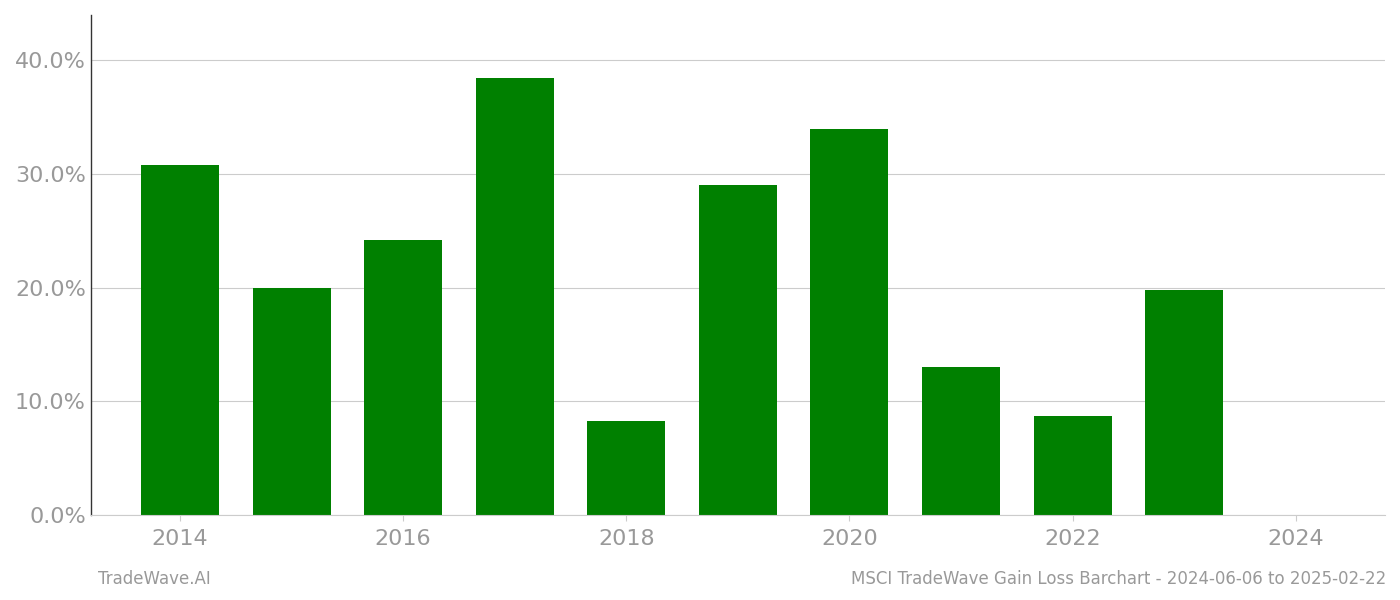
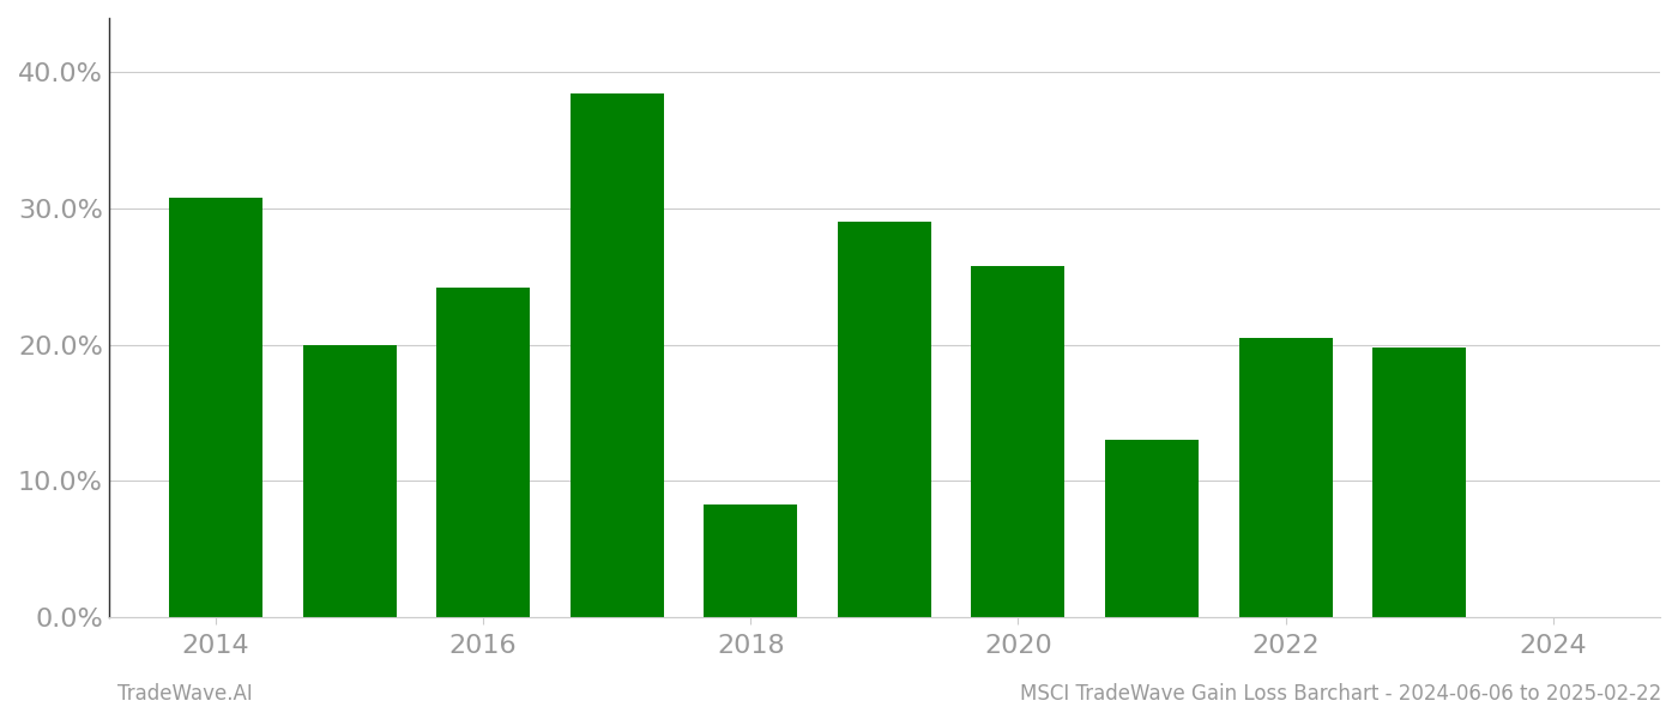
2020: 34.0% -> 25.8%
2022: 8.7% -> 20.5%
